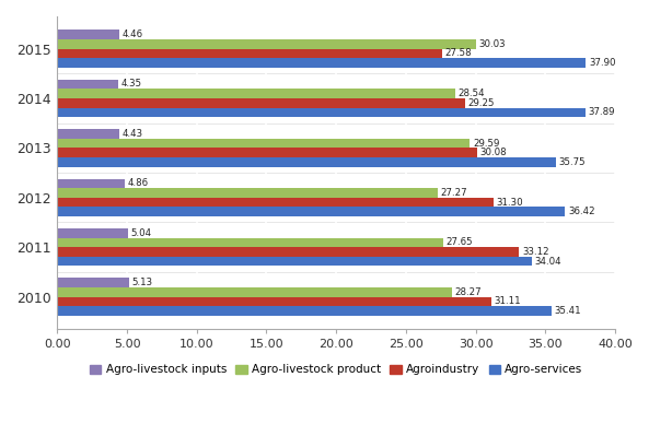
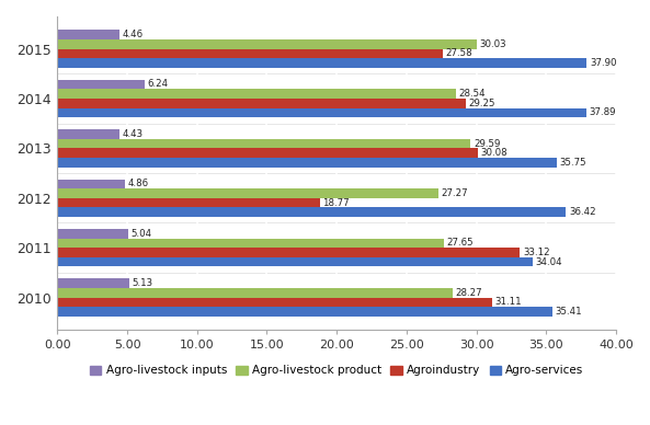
Agro-livestock inputs/2014: 4.35 -> 6.24
Agroindustry/2012: 31.30 -> 18.77
